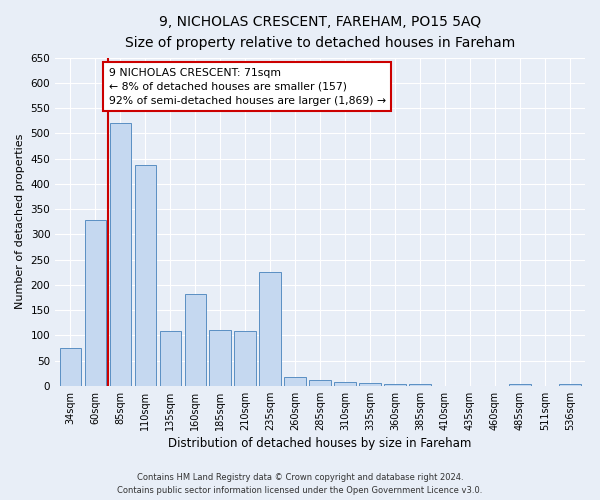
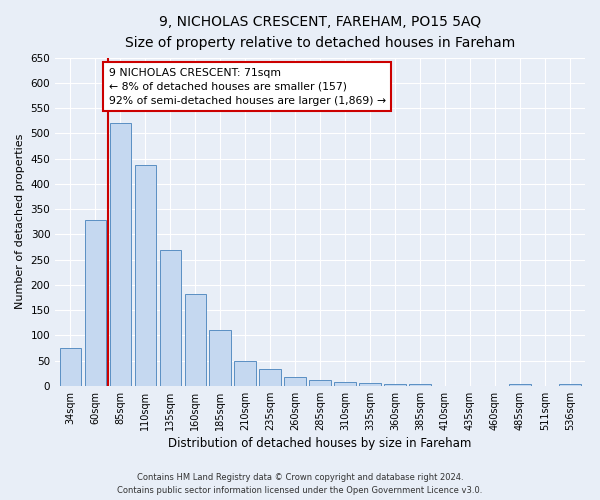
135sqm: 108 -> 270
210sqm: 108 -> 50
235sqm: 226 -> 33
